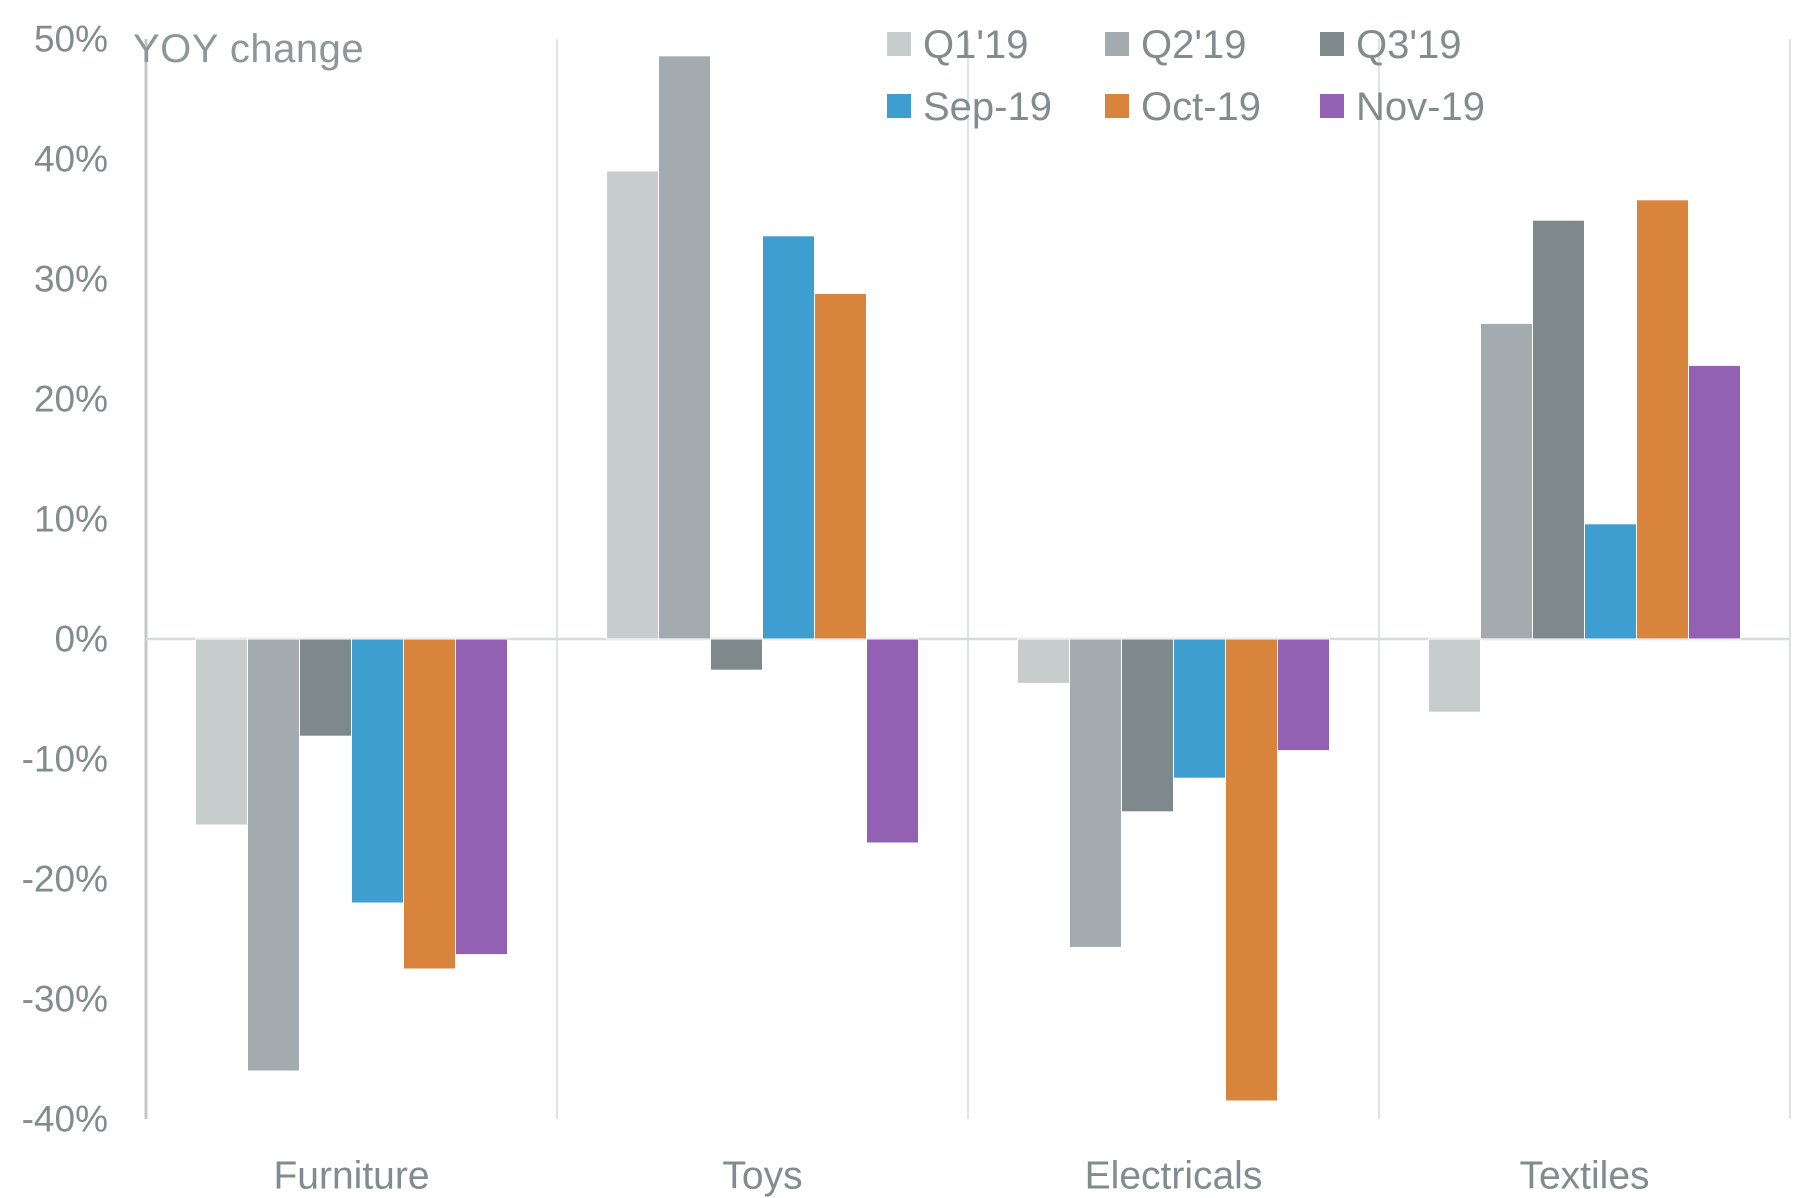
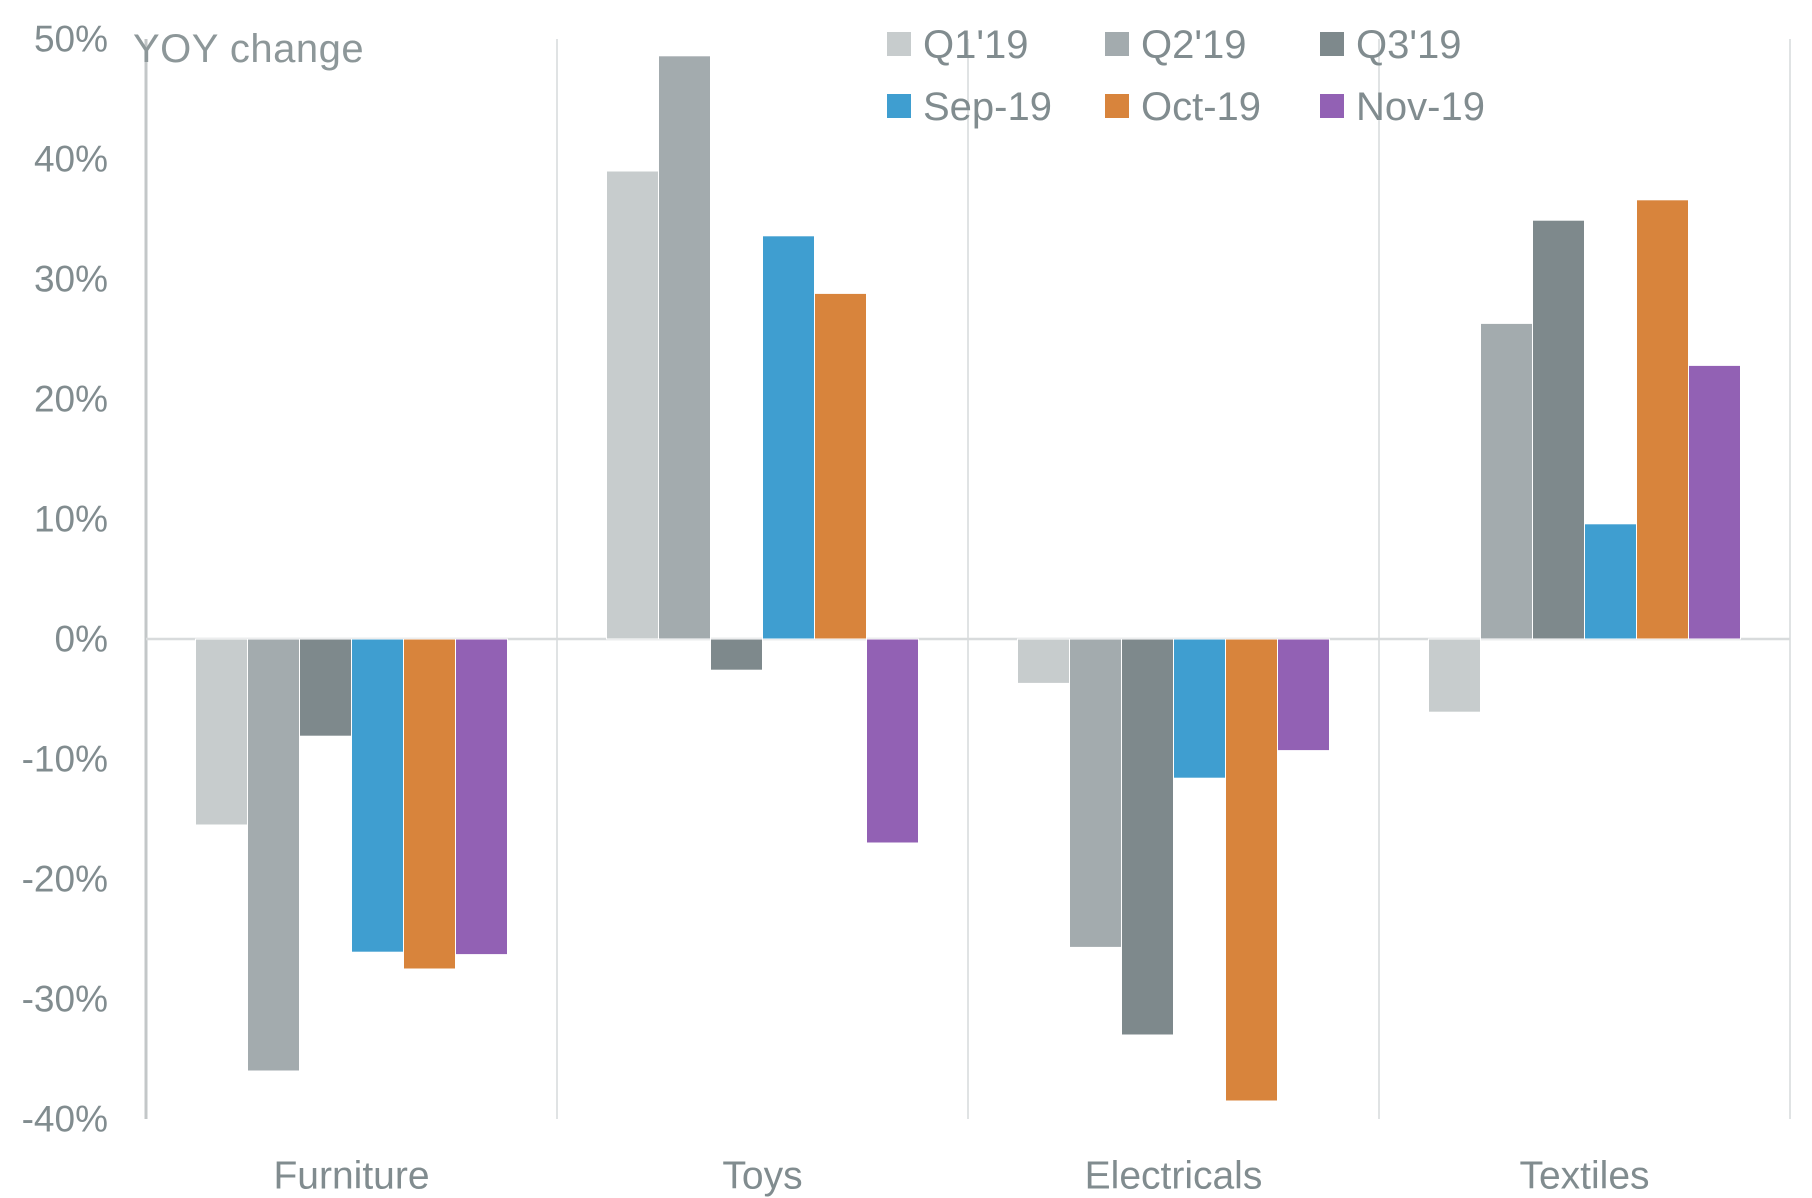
Sep-19/Furniture: -22.0% -> -26.1%
Q3'19/Electricals: -14.4% -> -33.0%
